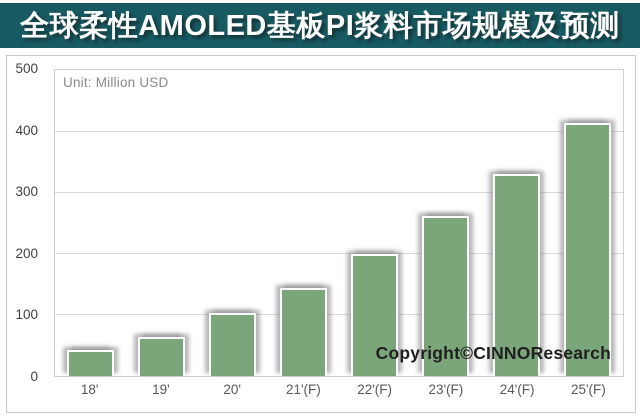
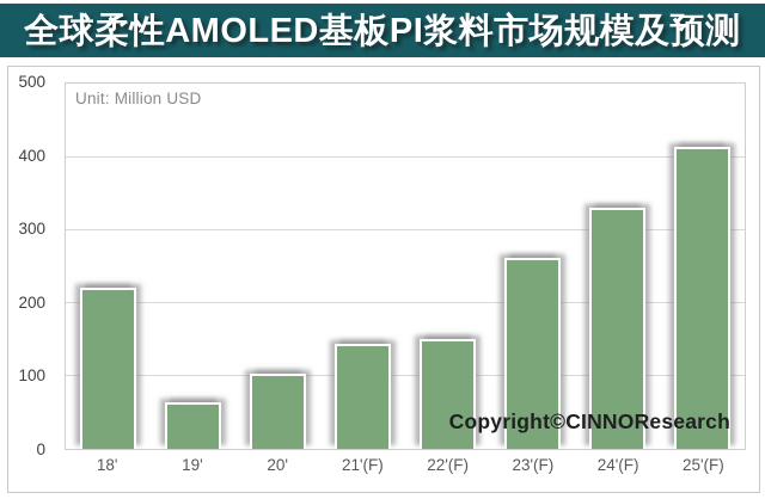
18': 40 -> 220
22'(F): 200 -> 150
